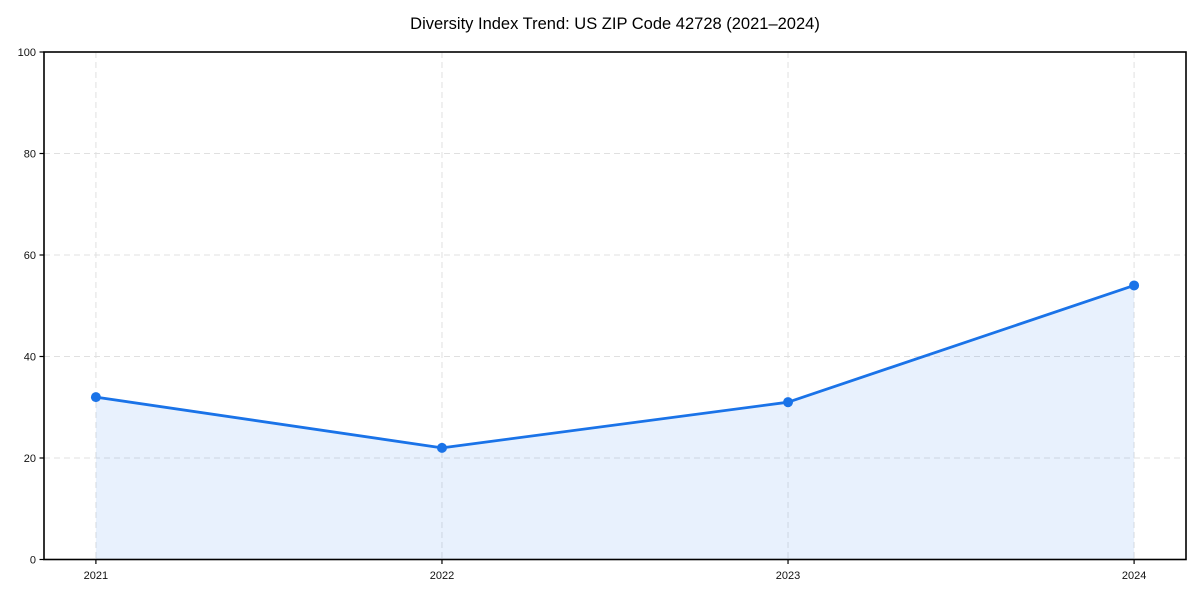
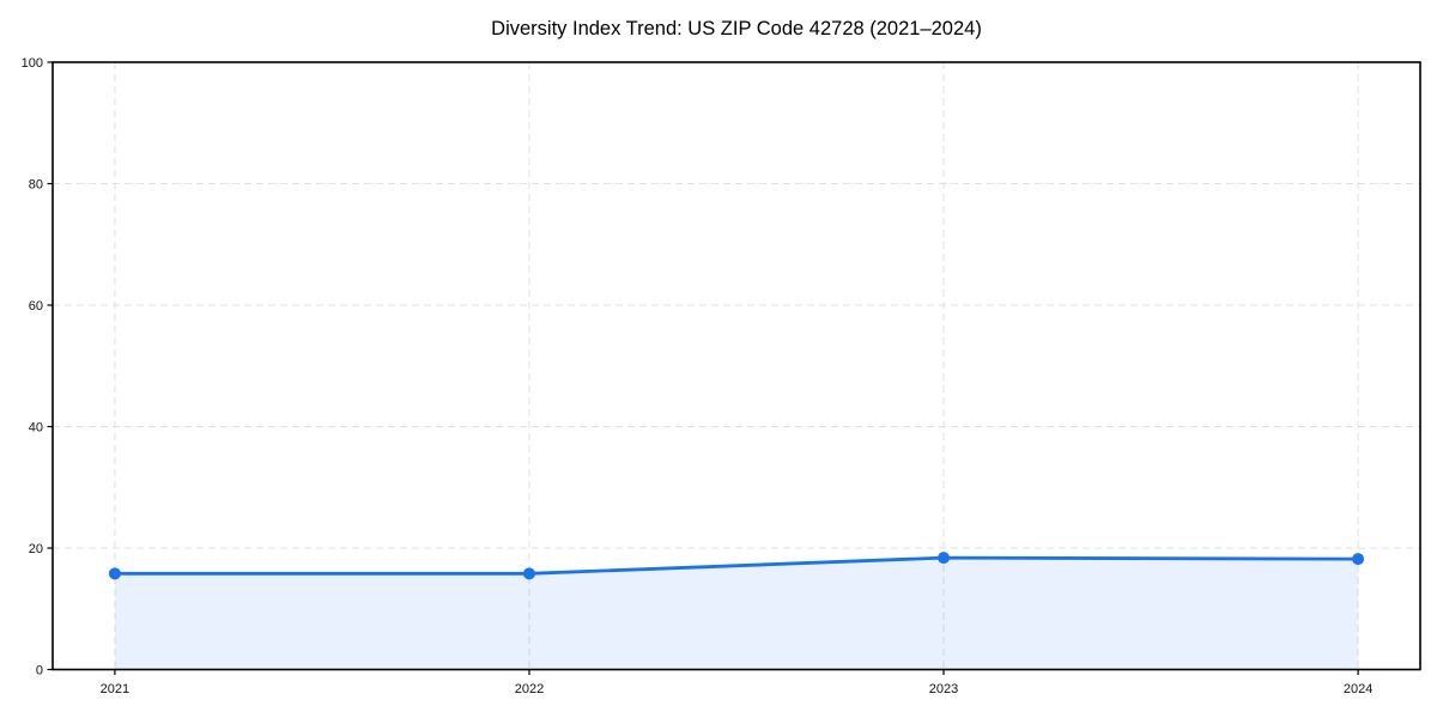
2021: 32 -> 16
2022: 22 -> 16
2023: 31 -> 18
2024: 54 -> 18
